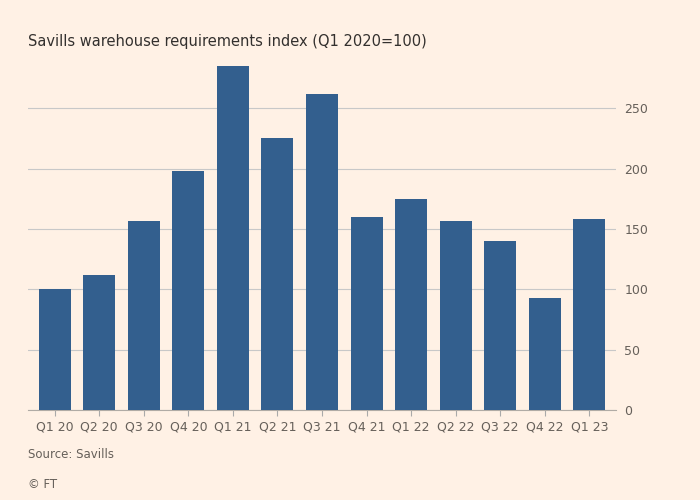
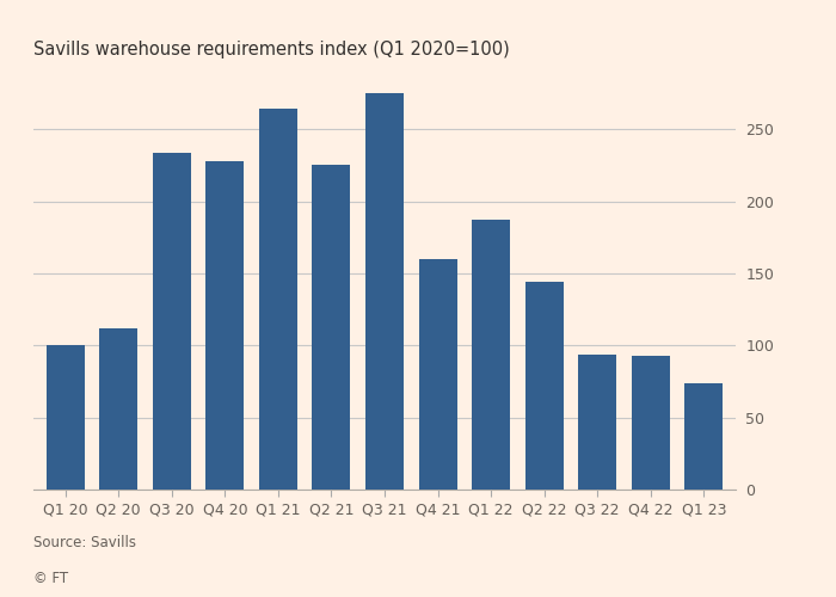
Q3 20: 157 -> 234
Q4 20: 198 -> 228
Q1 21: 285 -> 264
Q3 21: 262 -> 275
Q1 22: 175 -> 187
Q2 22: 157 -> 144
Q3 22: 140 -> 94
Q1 23: 158 -> 74
